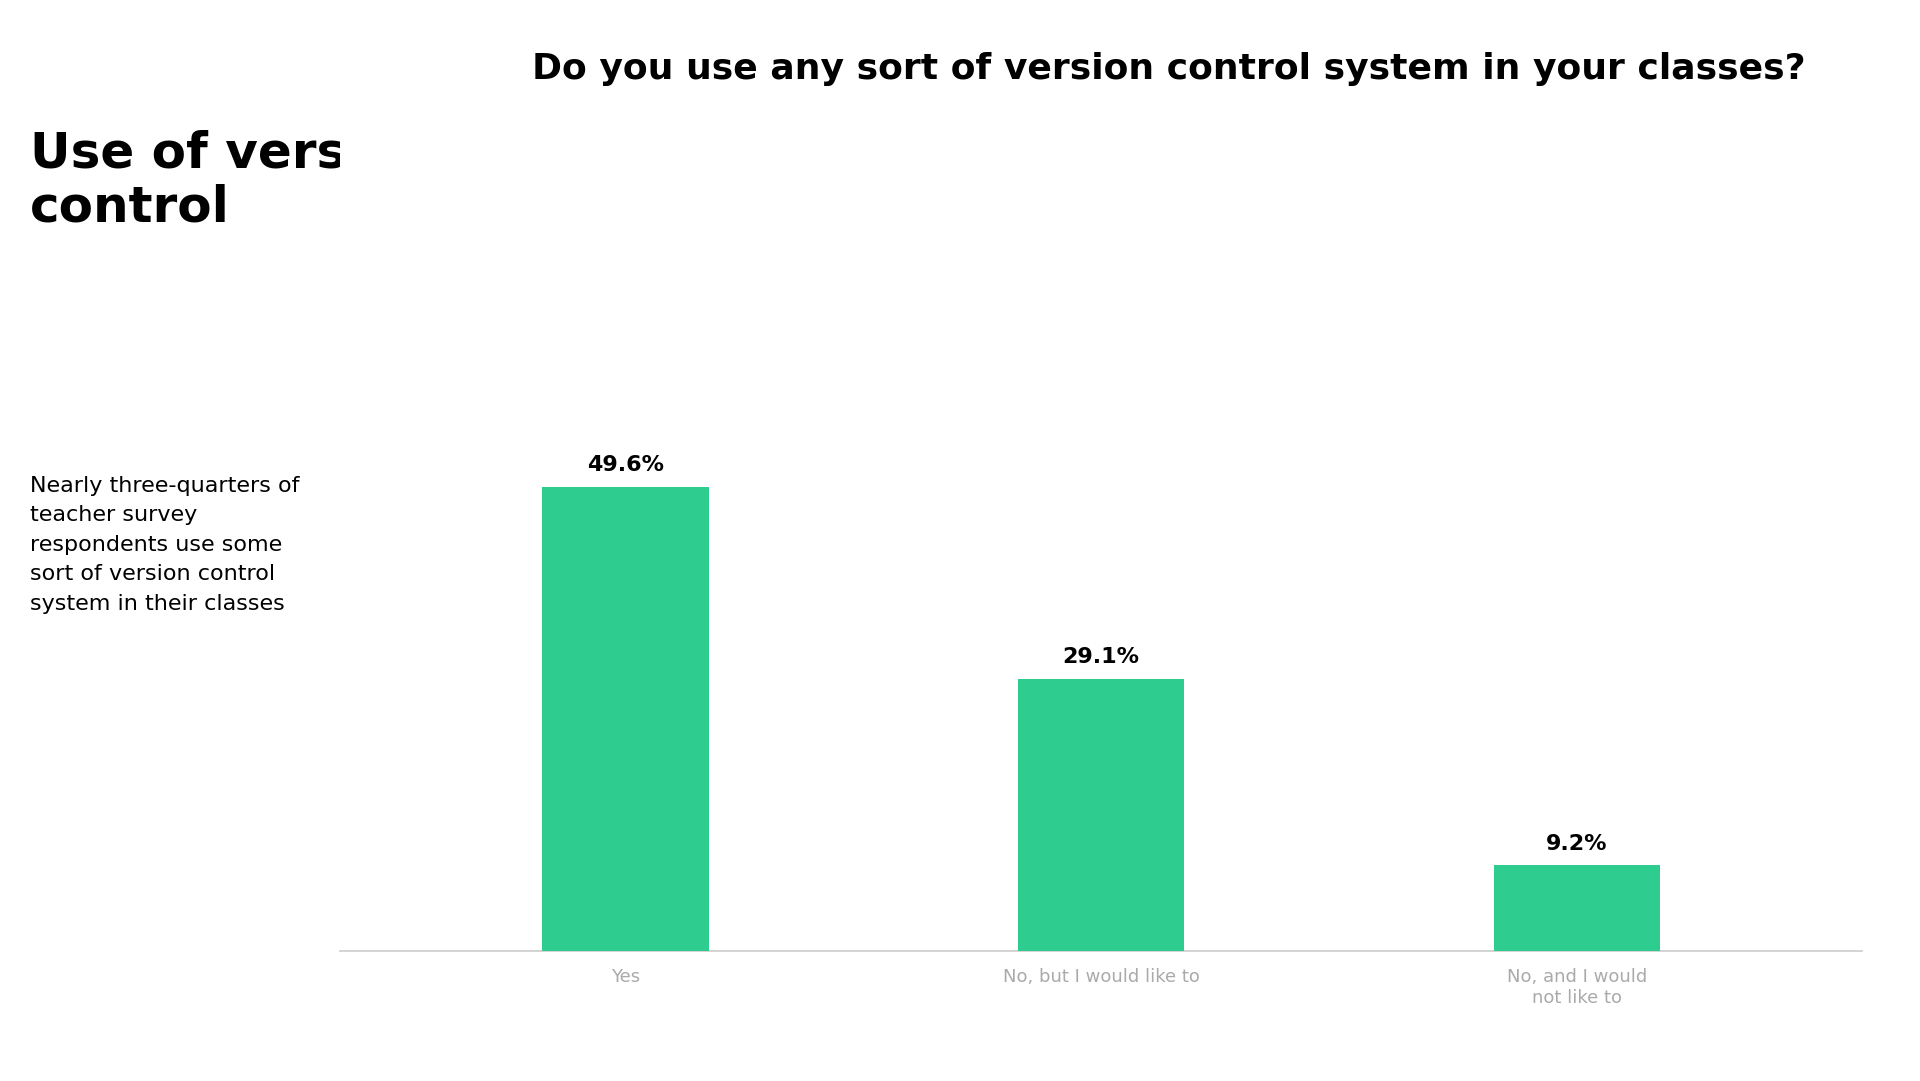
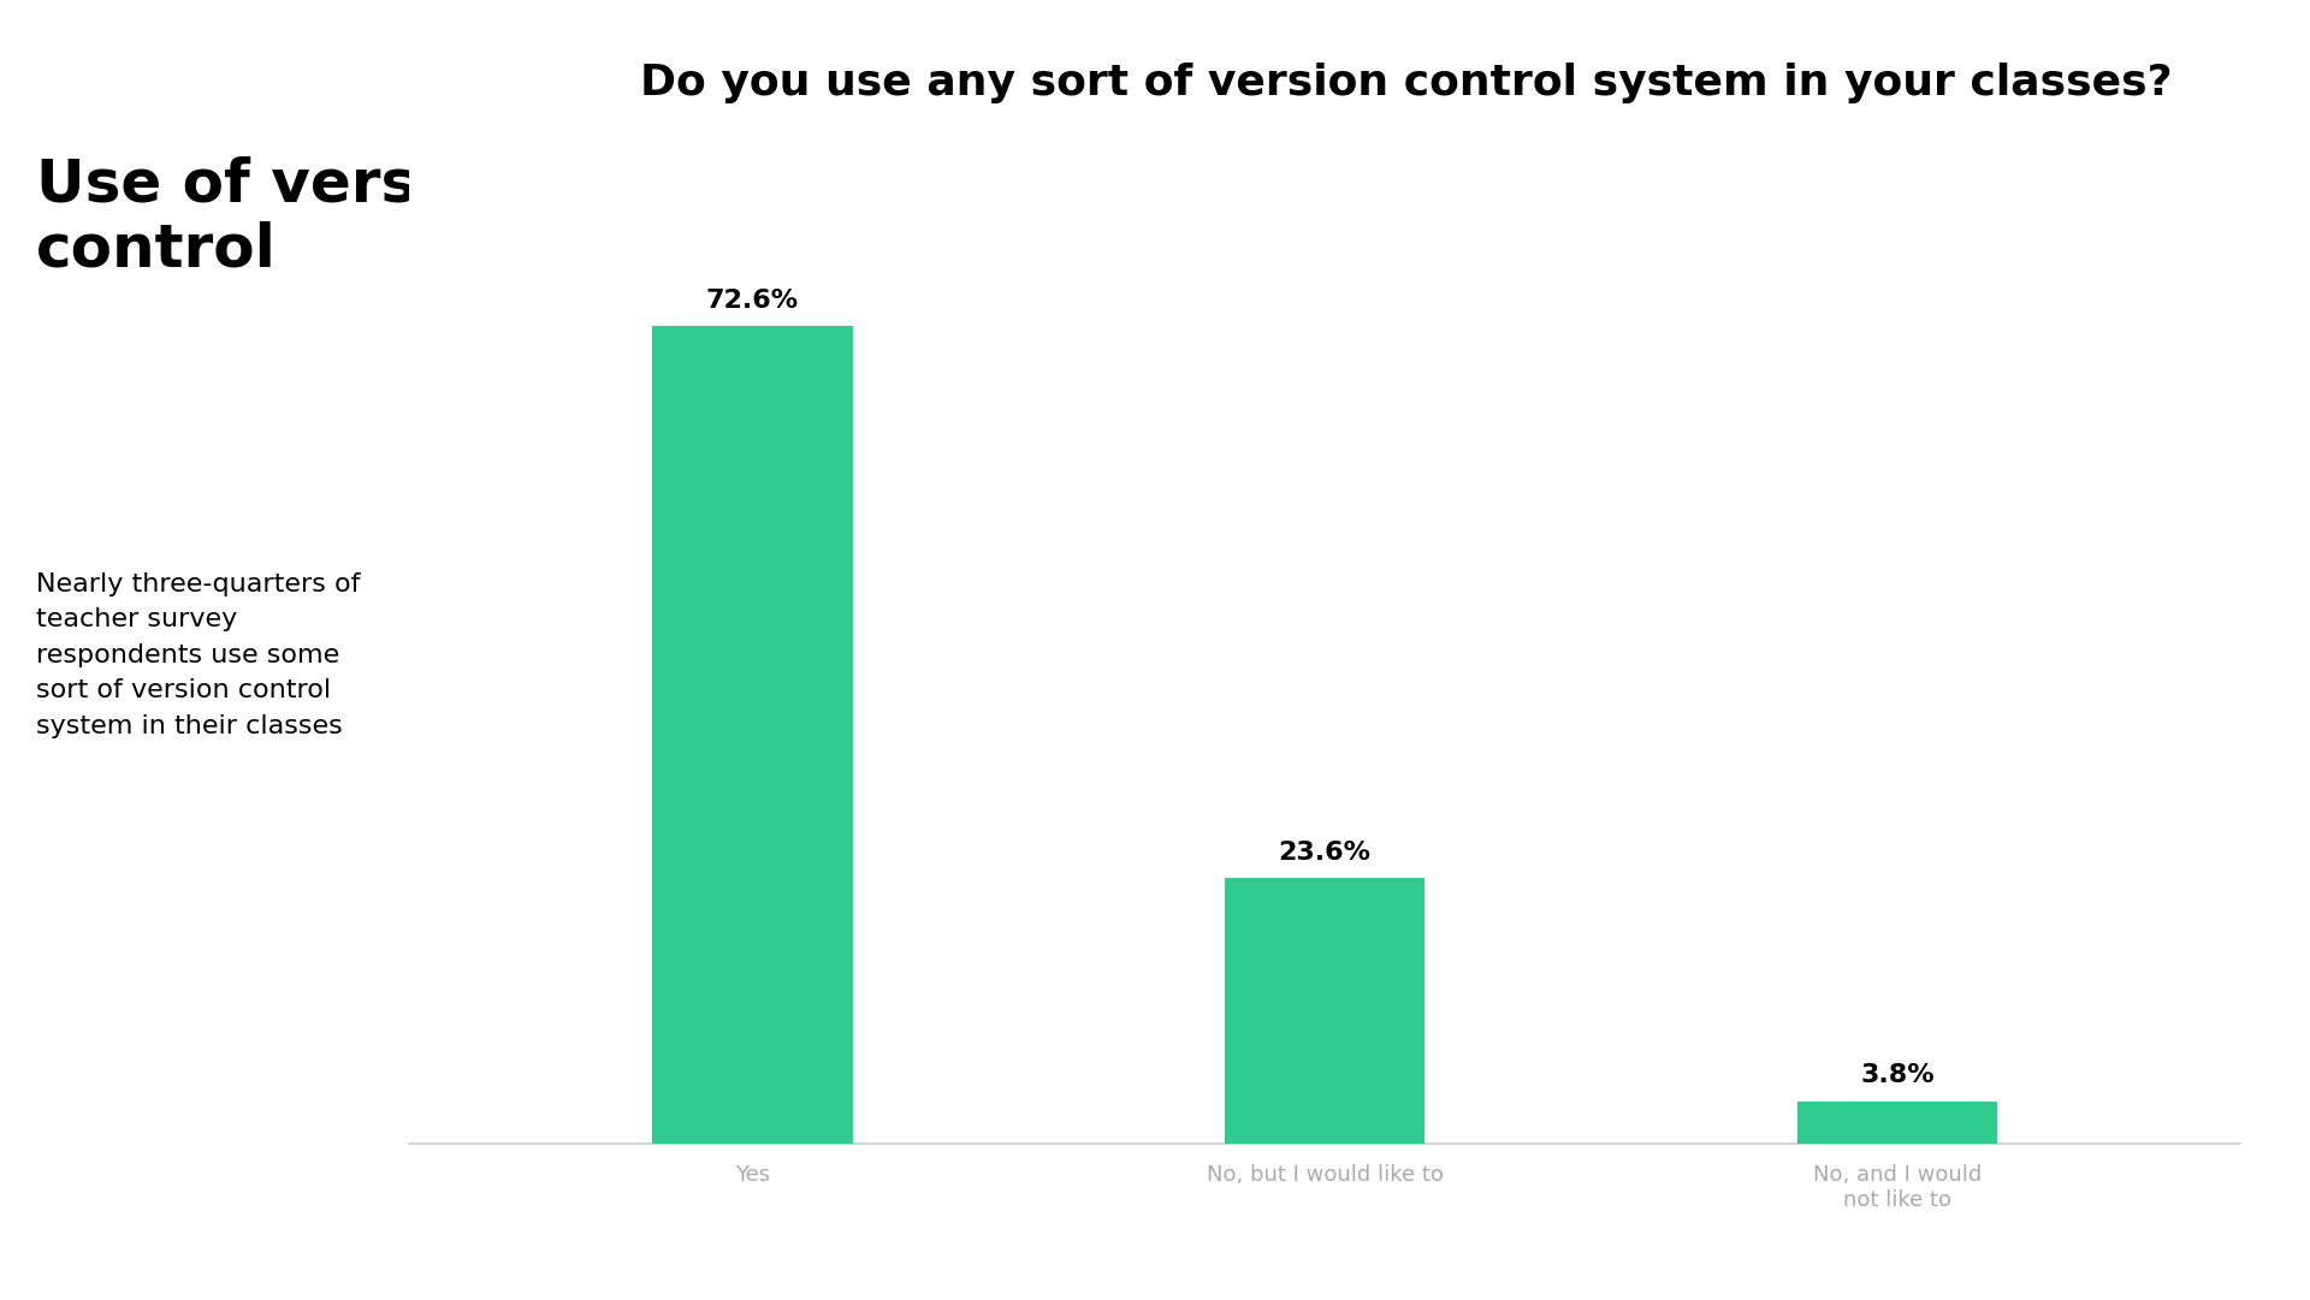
Yes: 49.6% -> 72.6%
No, but I would like to: 29.1% -> 23.6%
No, and I would not like to: 9.2% -> 3.8%
